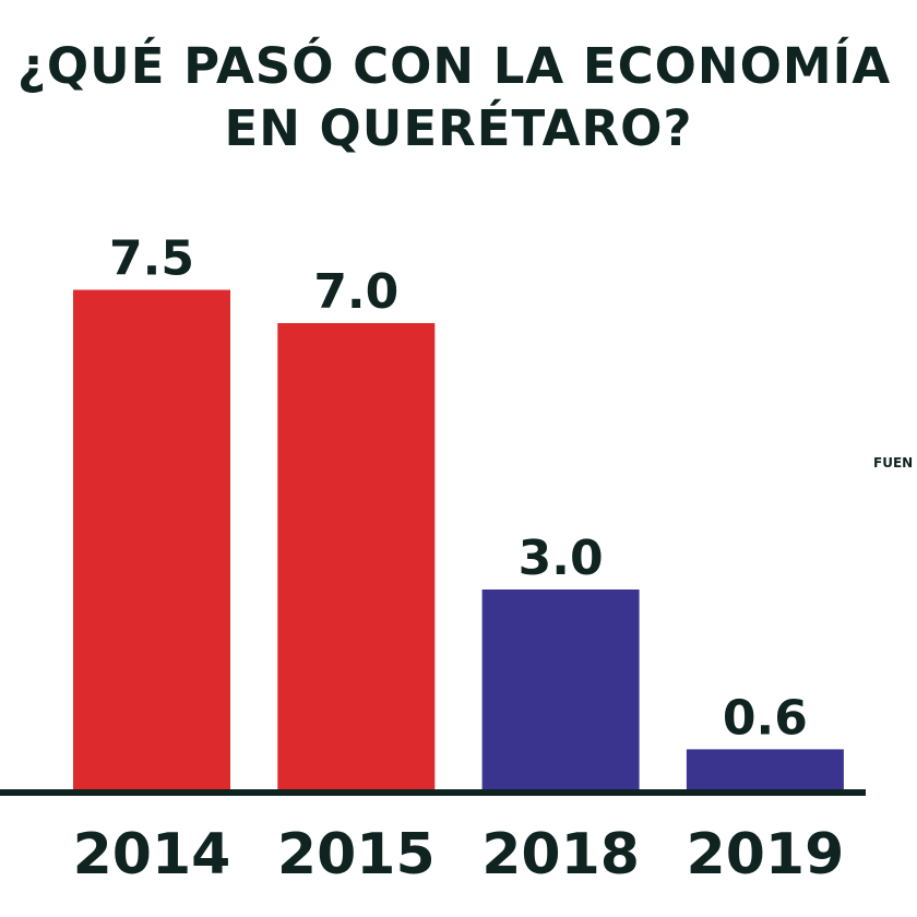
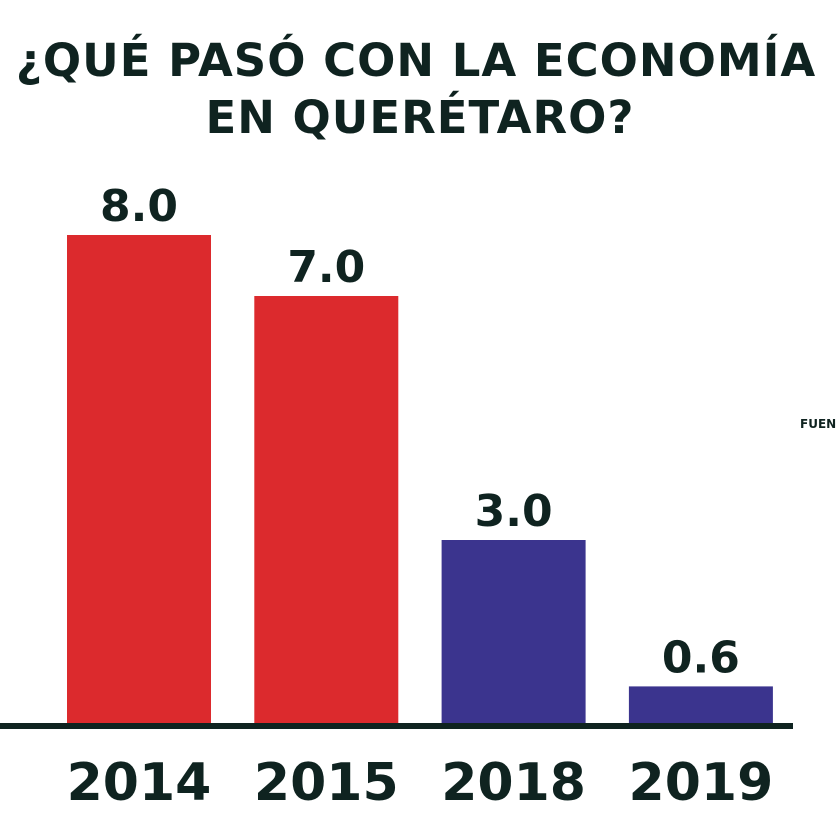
2014: 7.5 -> 8.0
